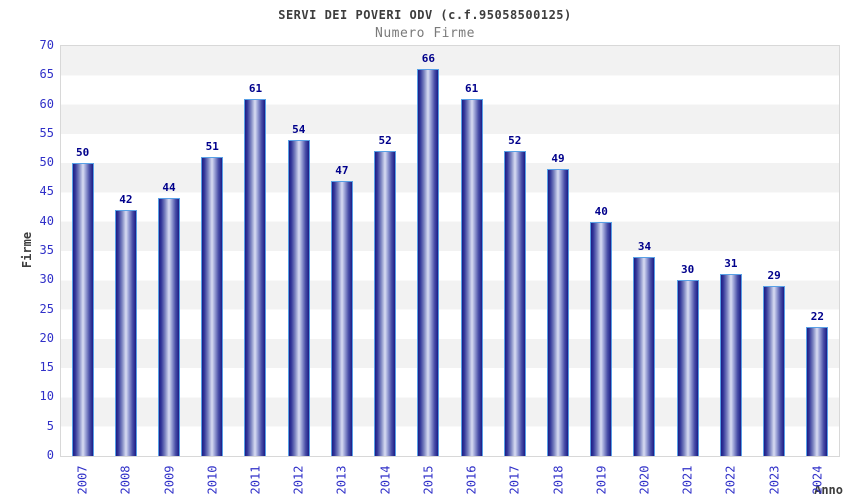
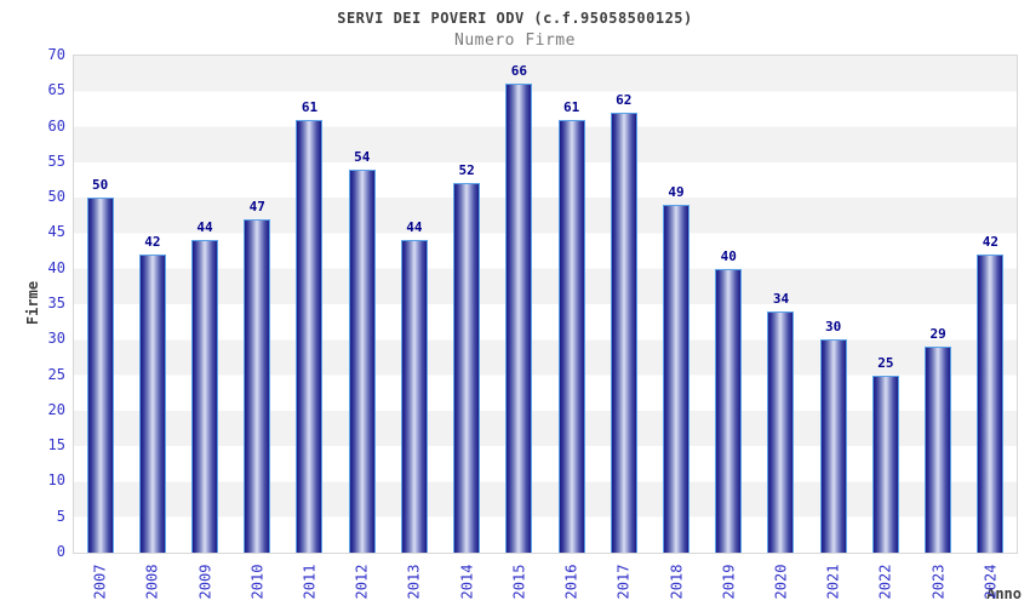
2010: 51 -> 47
2013: 47 -> 44
2017: 52 -> 62
2022: 31 -> 25
2024: 22 -> 42
